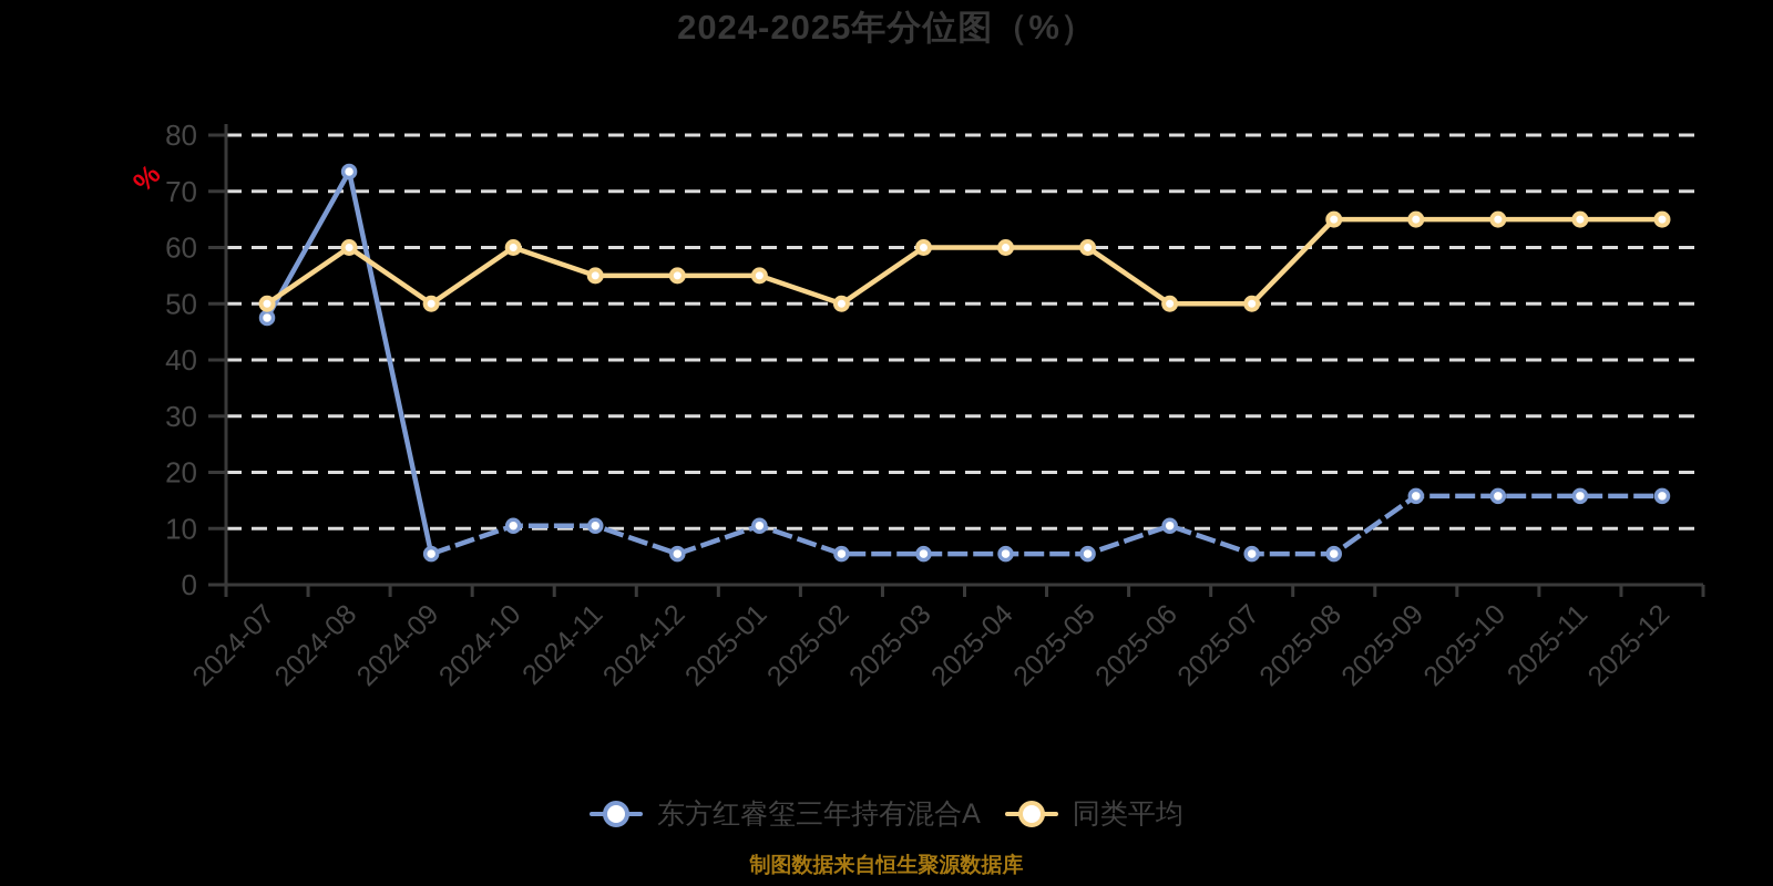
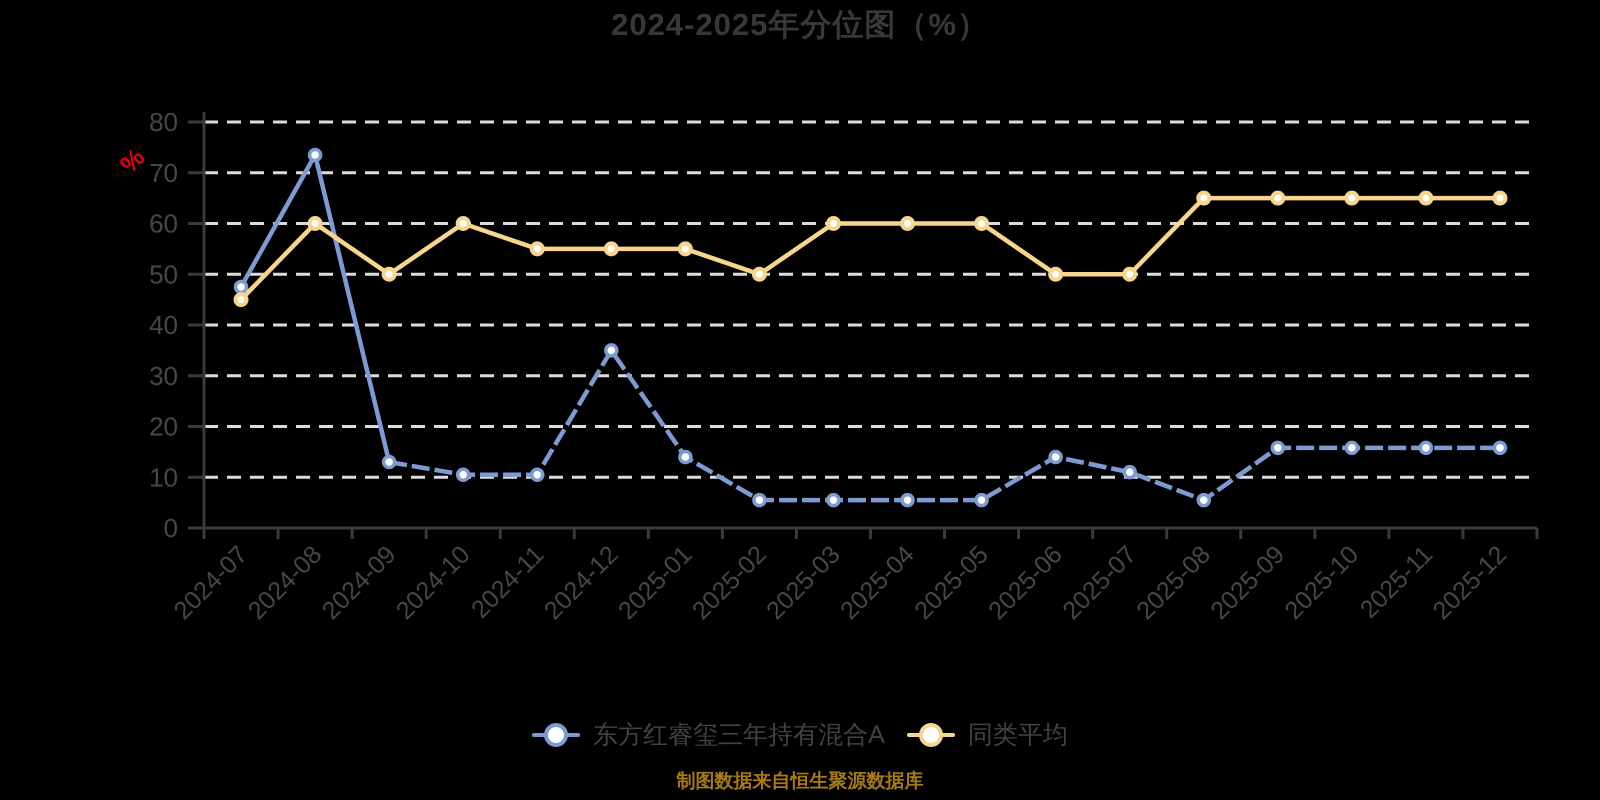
同类平均/2024-07: 50 -> 45
东方红睿玺三年持有混合A/2024-09: 6 -> 13
东方红睿玺三年持有混合A/2024-12: 6 -> 35
东方红睿玺三年持有混合A/2025-01: 10 -> 14
东方红睿玺三年持有混合A/2025-06: 10 -> 14
东方红睿玺三年持有混合A/2025-07: 6 -> 11
